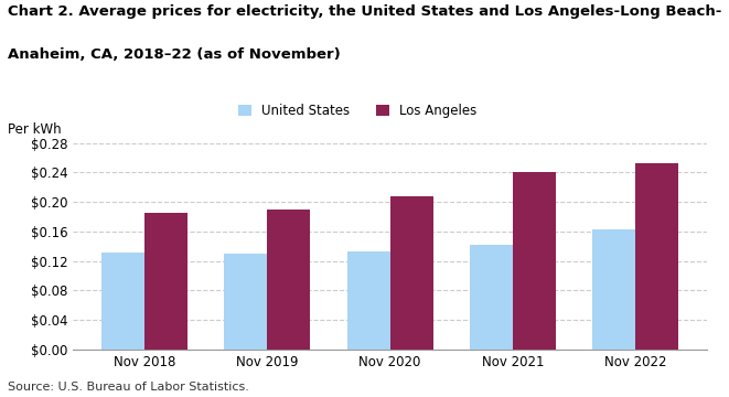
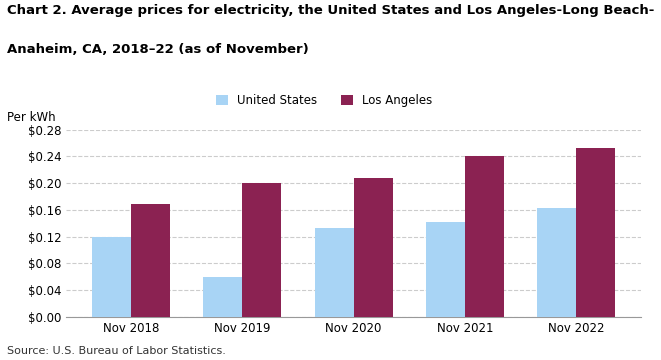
United States/Nov 2018: $0.131 -> $0.120
Los Angeles/Nov 2018: $0.185 -> $0.168
United States/Nov 2019: $0.130 -> $0.060
Los Angeles/Nov 2019: $0.190 -> $0.200
